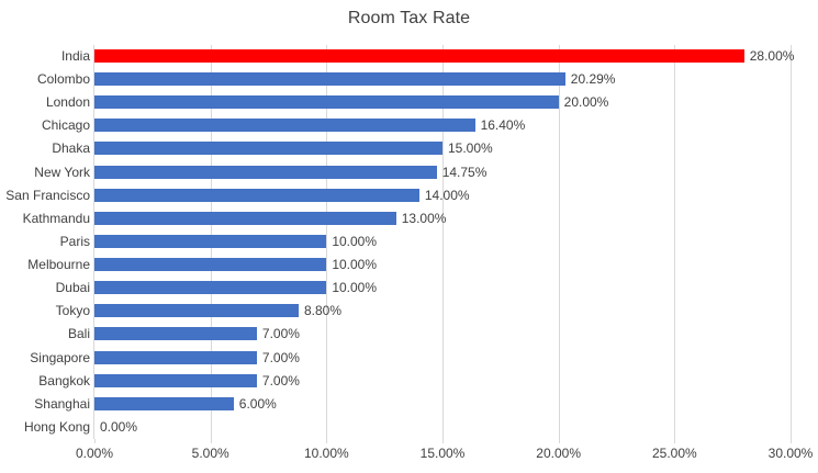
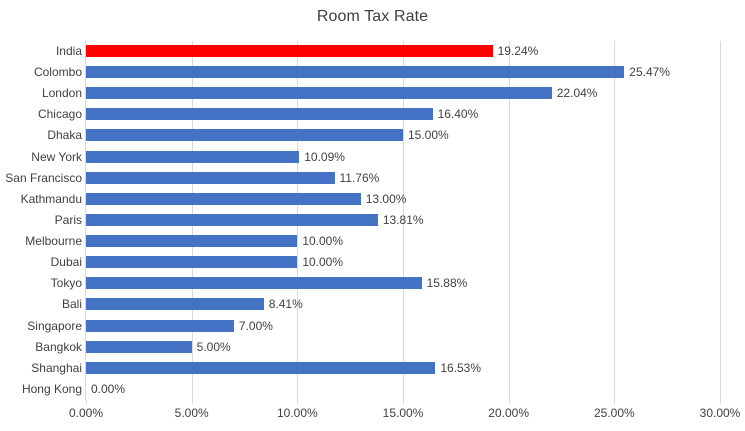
India: 28.00% -> 19.24%
Colombo: 20.29% -> 25.47%
London: 20.00% -> 22.04%
New York: 14.75% -> 10.09%
San Francisco: 14.00% -> 11.76%
Paris: 10.00% -> 13.81%
Tokyo: 8.80% -> 15.88%
Bali: 7.00% -> 8.41%
Bangkok: 7.00% -> 5.00%
Shanghai: 6.00% -> 16.53%
